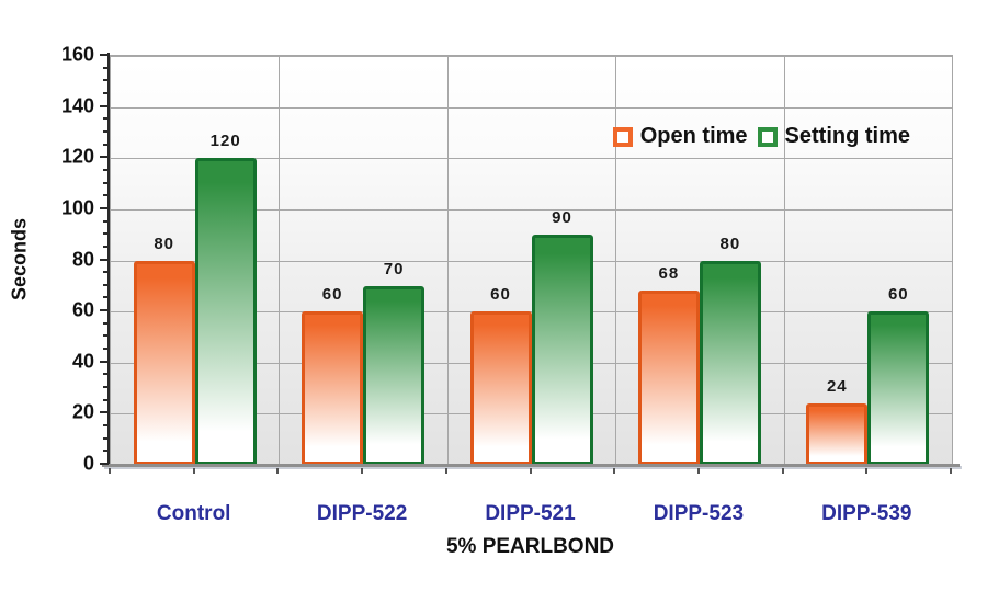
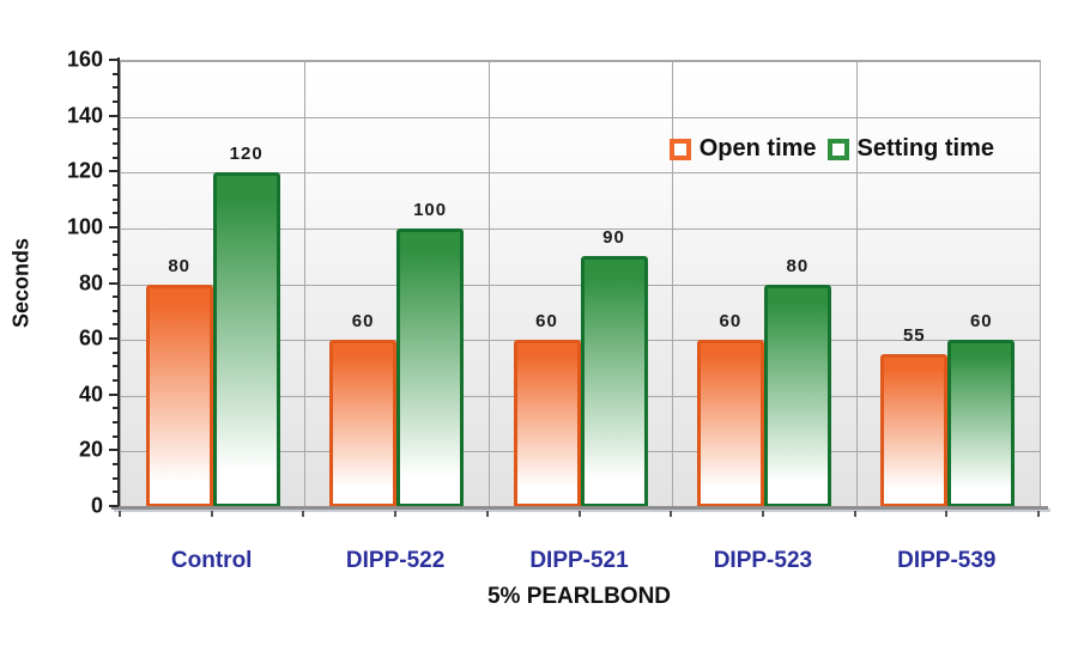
Setting time/DIPP-522: 70 -> 100
Open time/DIPP-523: 68 -> 60
Open time/DIPP-539: 24 -> 55
